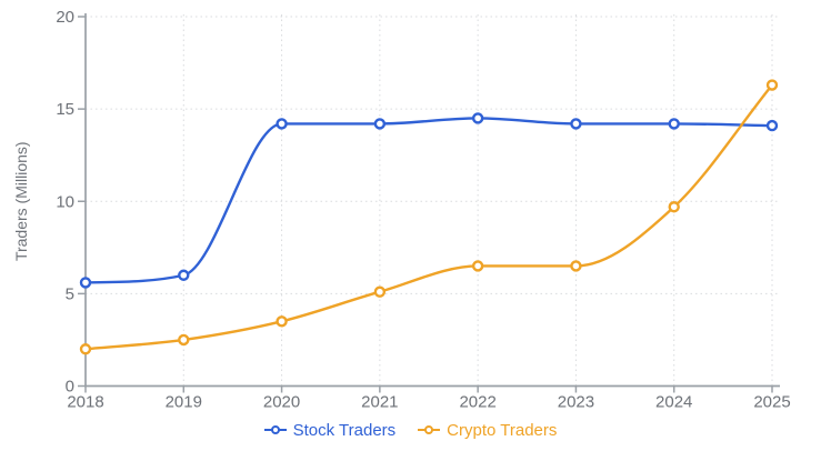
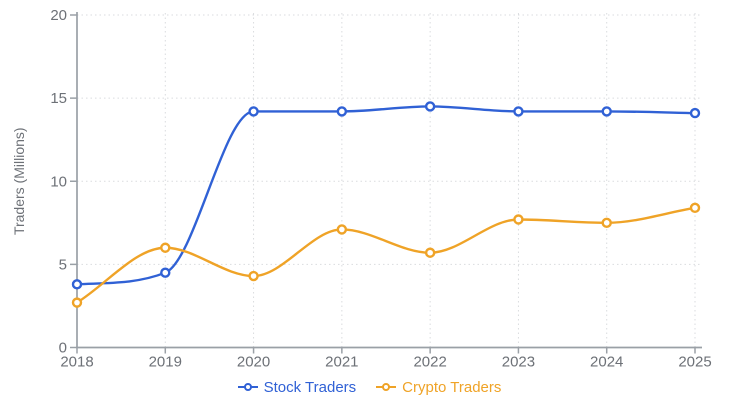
Stock Traders/2018: 5.6 -> 3.8
Crypto Traders/2018: 2.0 -> 2.7
Stock Traders/2019: 6.0 -> 4.5
Crypto Traders/2019: 2.5 -> 6.0
Crypto Traders/2020: 3.5 -> 4.3
Crypto Traders/2021: 5.1 -> 7.1
Crypto Traders/2022: 6.5 -> 5.7
Crypto Traders/2023: 6.5 -> 7.7
Crypto Traders/2024: 9.7 -> 7.5
Crypto Traders/2025: 16.3 -> 8.4
